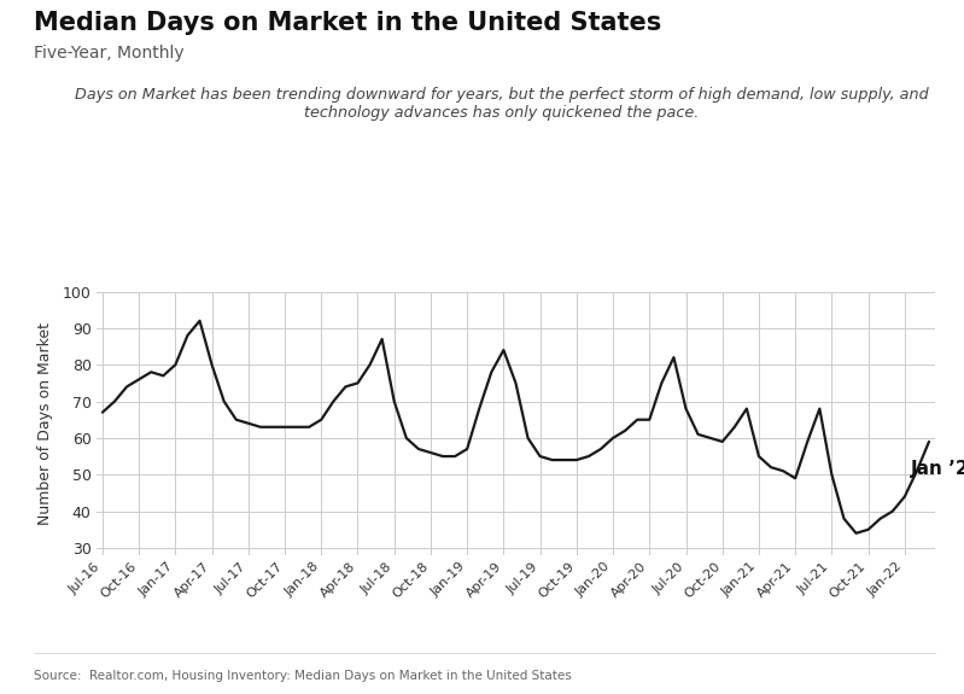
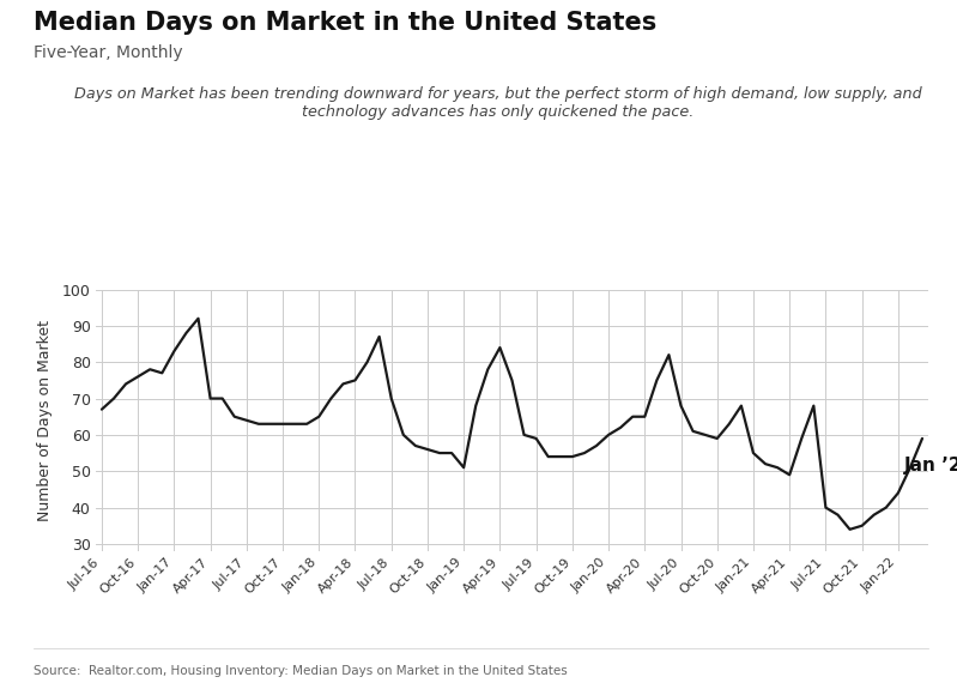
Jan-17: 80 -> 83
Apr-17: 80 -> 70
Jan-19: 57 -> 51
Jul-19: 55 -> 59
Jul-21: 50 -> 40
